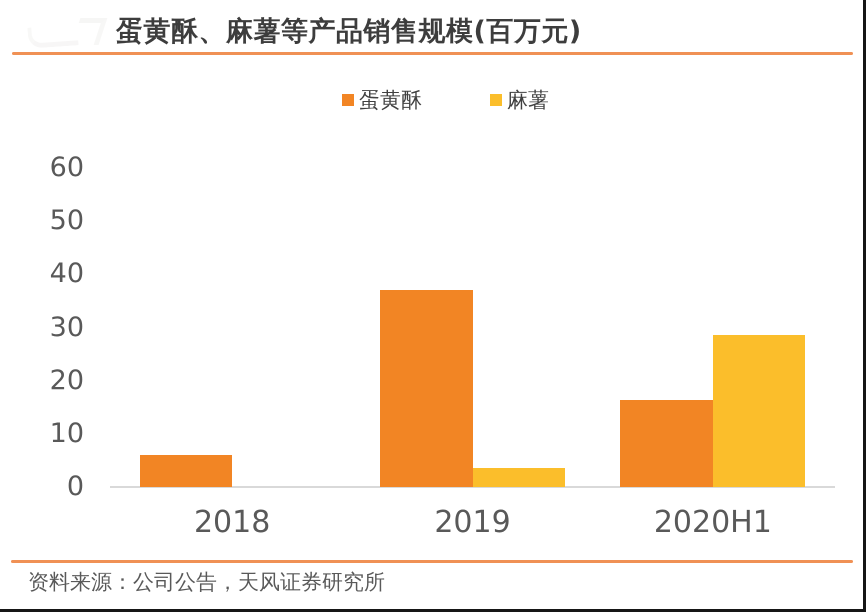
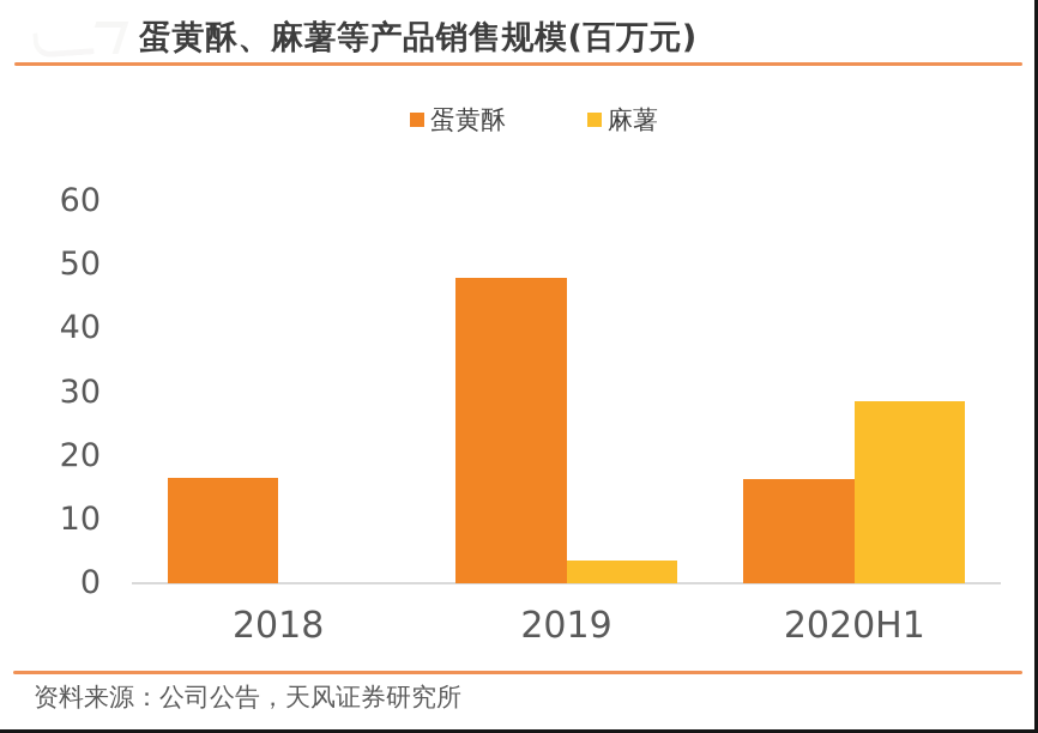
蛋黄酥/2018: 6 -> 16
蛋黄酥/2019: 37 -> 48
